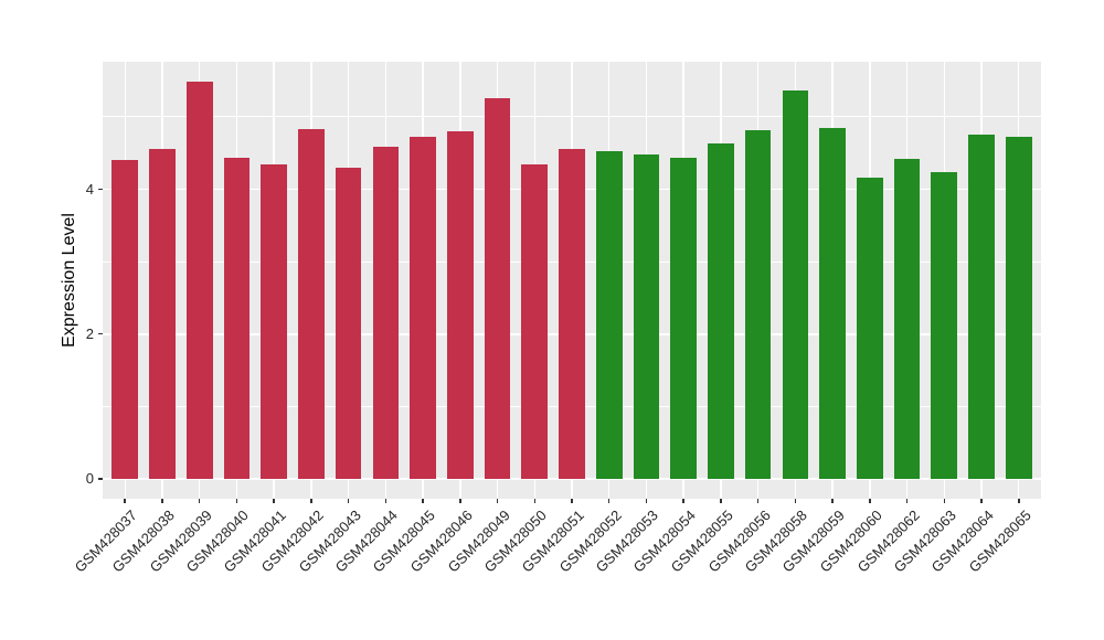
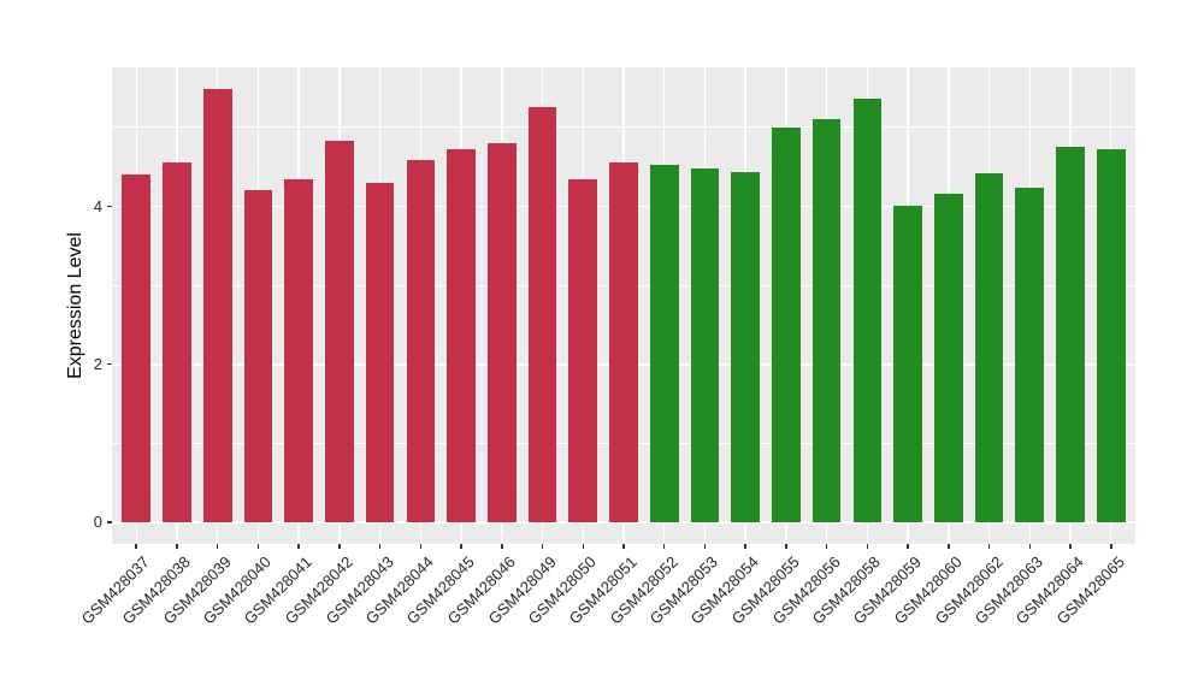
GSM428040: 4.4 -> 4.2
GSM428055: 4.6 -> 5.0
GSM428056: 4.8 -> 5.1
GSM428059: 4.8 -> 4.0
